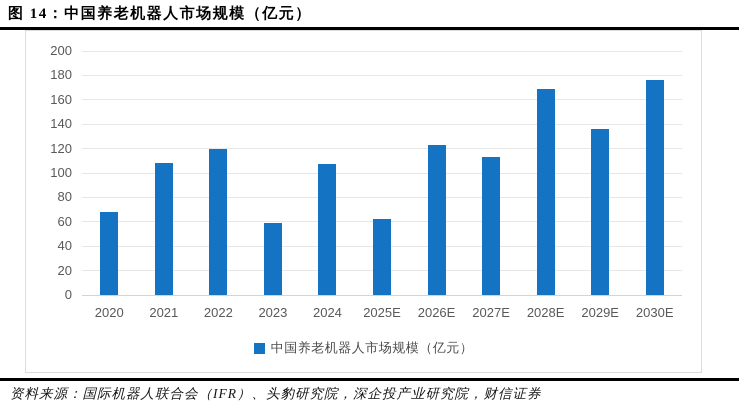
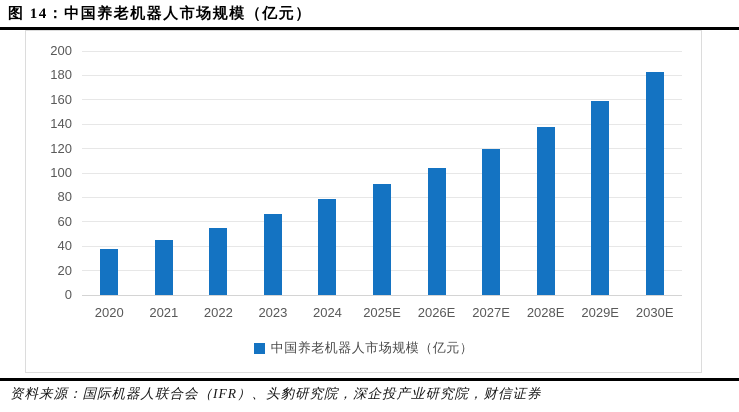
2020: 68 -> 38
2021: 108 -> 45
2022: 120 -> 55
2023: 59 -> 66
2024: 107 -> 79
2025E: 62 -> 91
2026E: 123 -> 104
2027E: 113 -> 120
2028E: 169 -> 138
2029E: 136 -> 159
2030E: 176 -> 183
